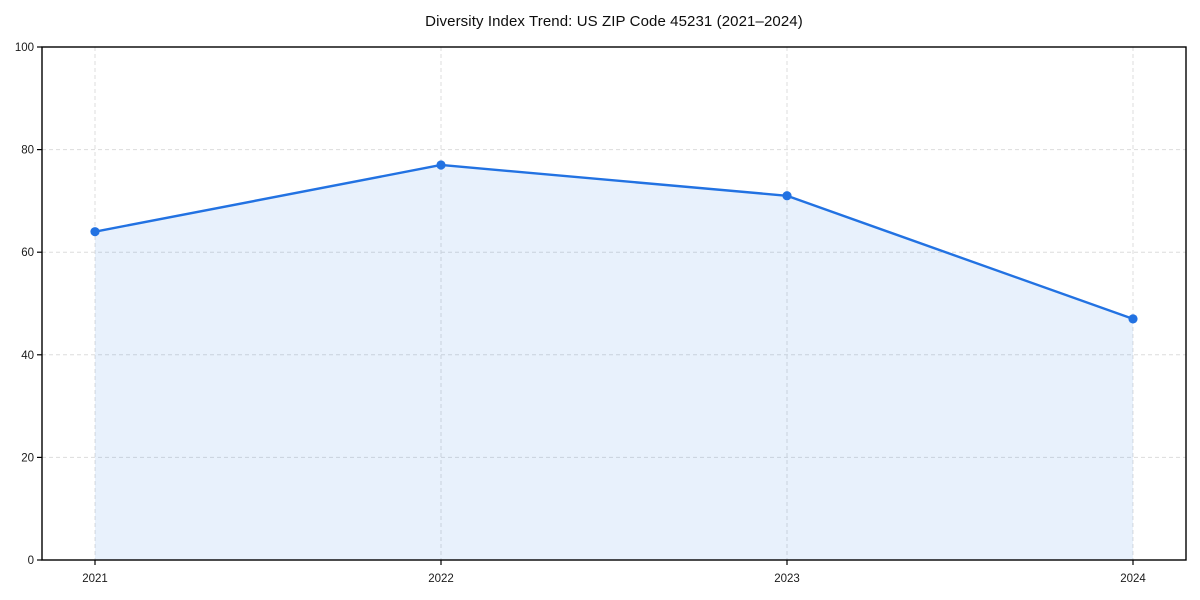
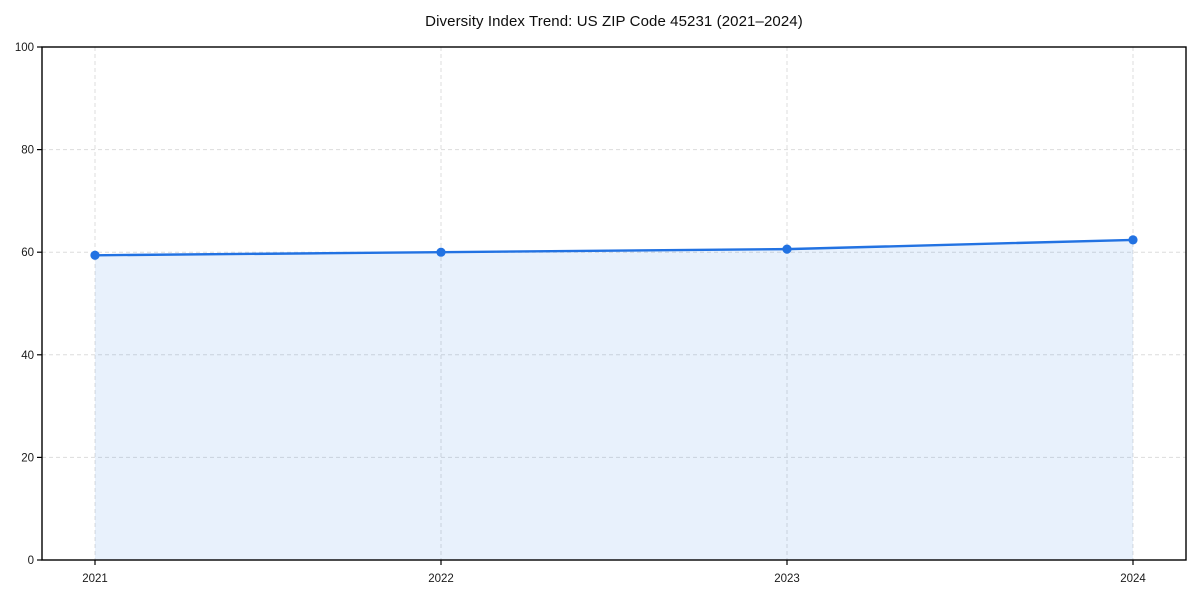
2021: 64 -> 59
2022: 77 -> 60
2023: 71 -> 61
2024: 47 -> 62
